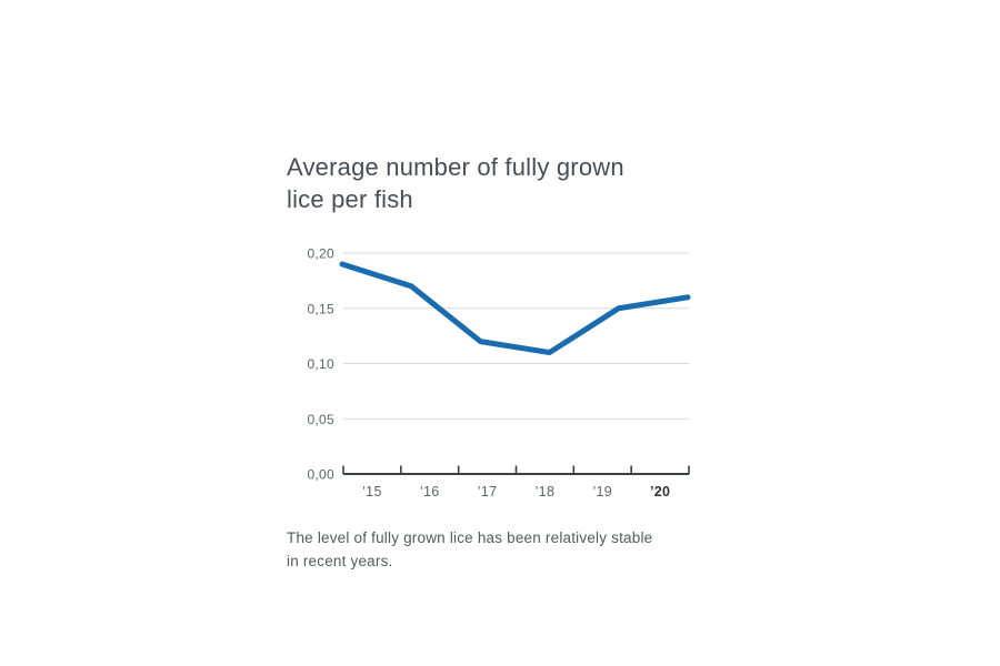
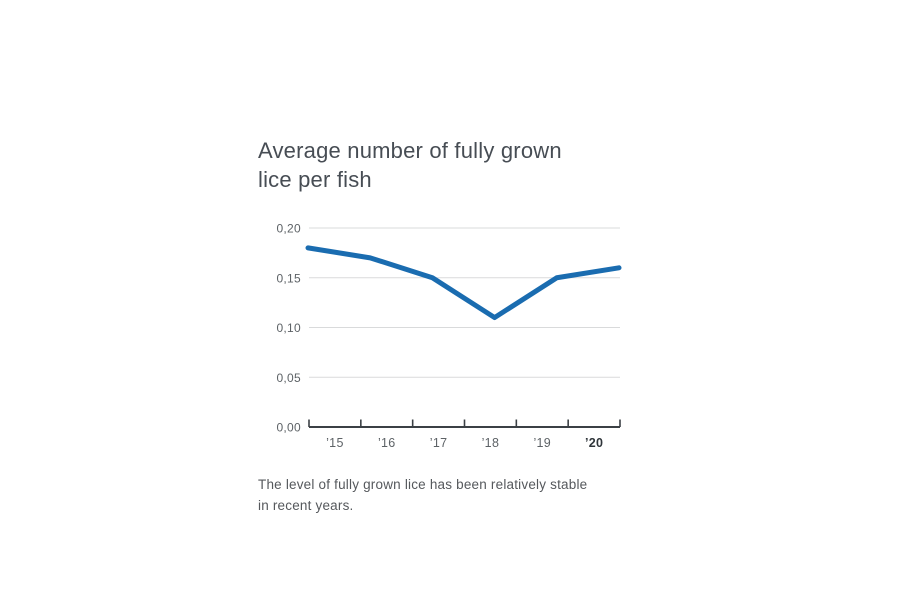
’15: 0,19 -> 0,18
’17: 0,12 -> 0,15
